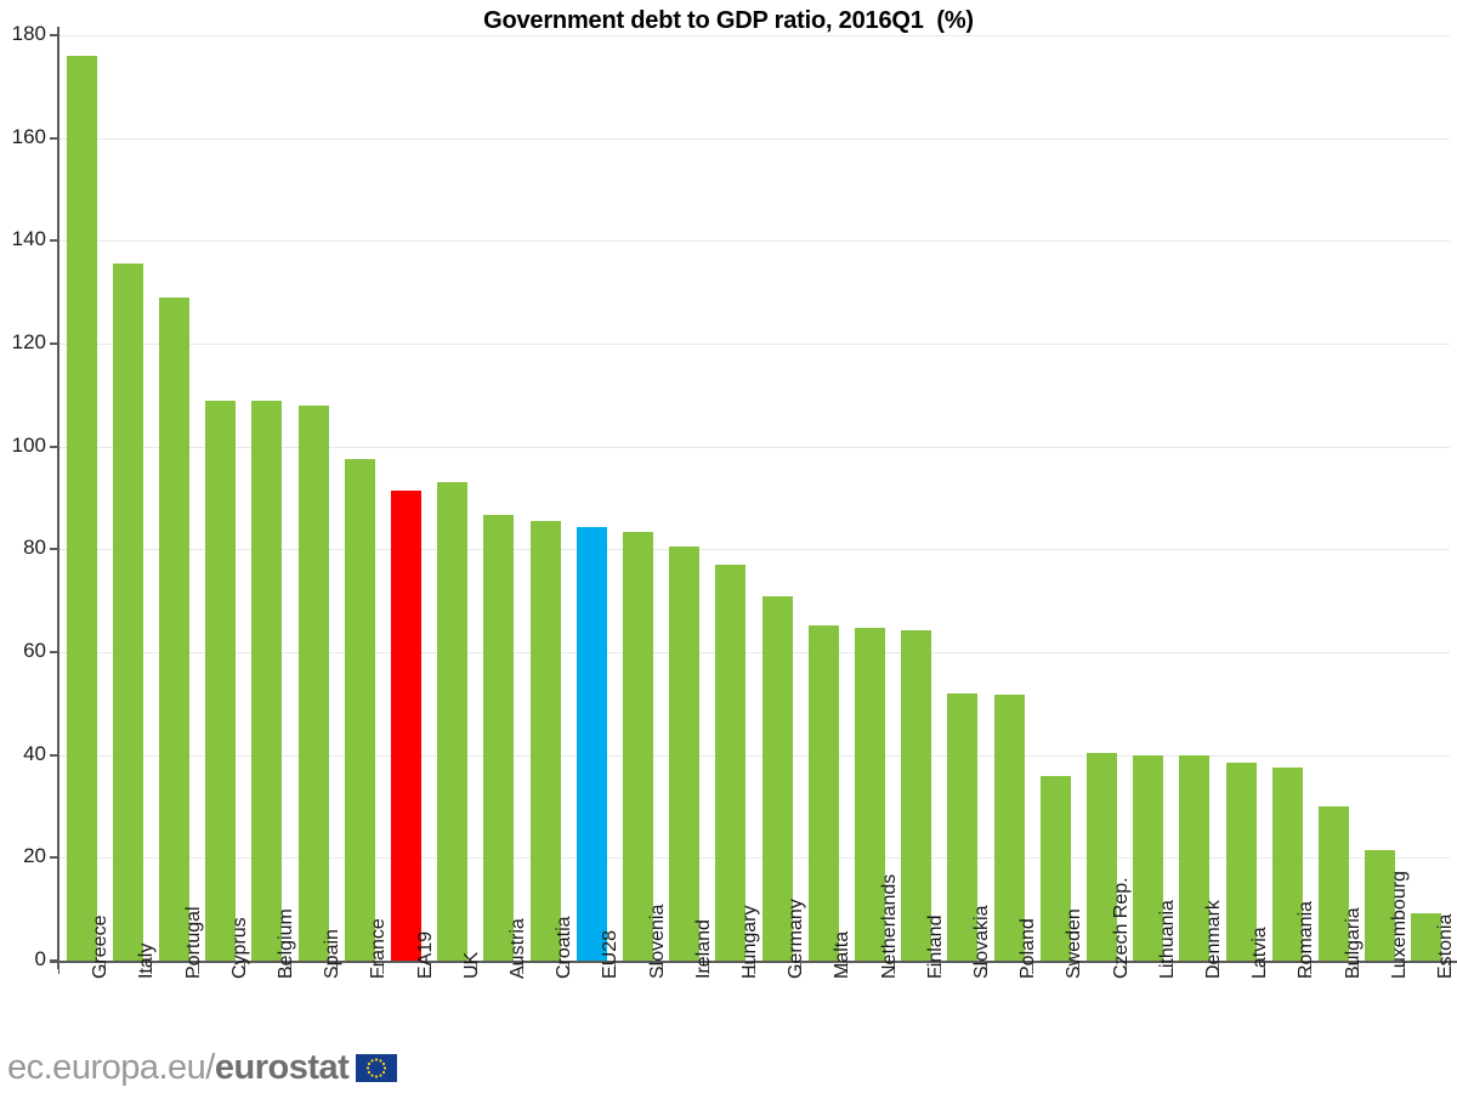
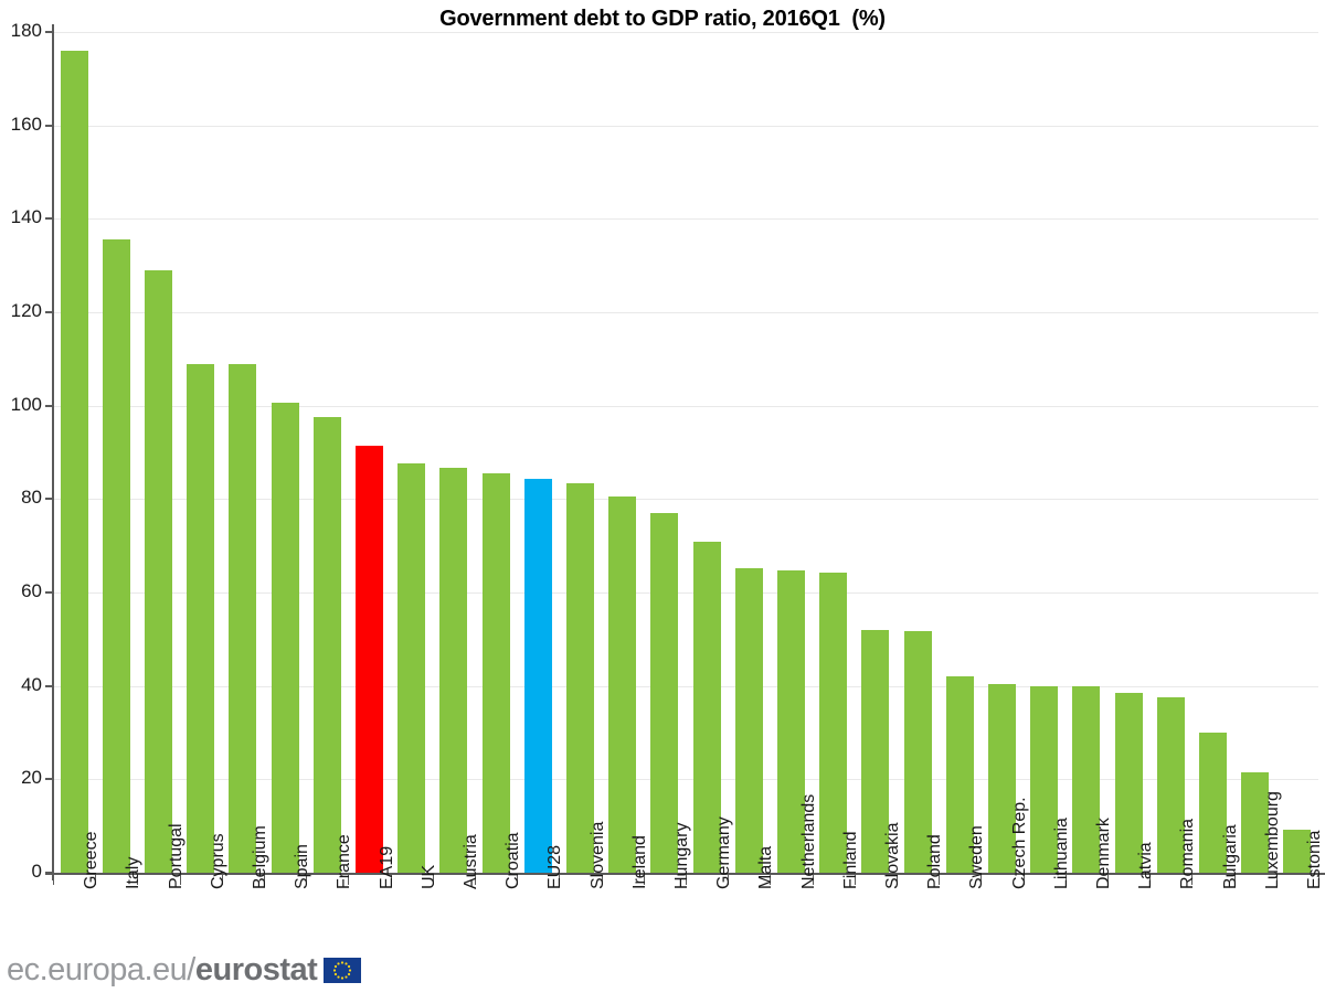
Spain: 108 -> 101
UK: 93 -> 88
Sweden: 36 -> 42
